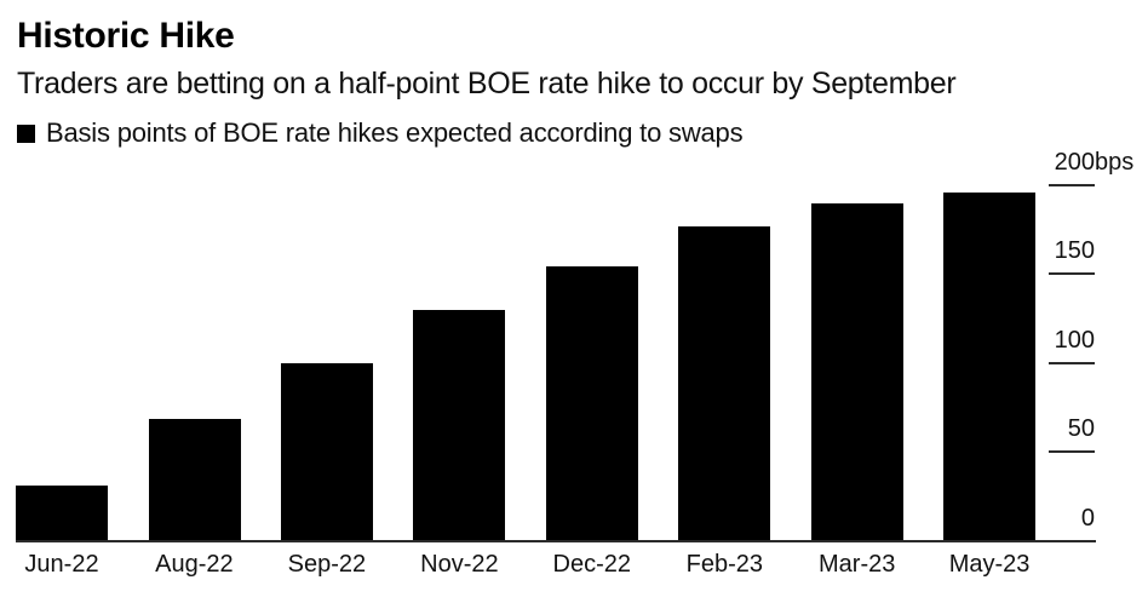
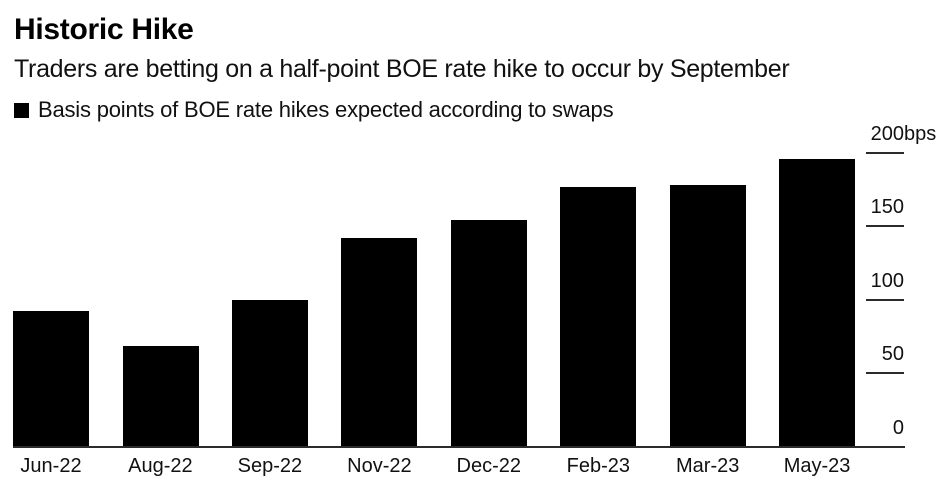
Jun-22: 31 -> 92
Nov-22: 130 -> 142
Mar-23: 190 -> 178
